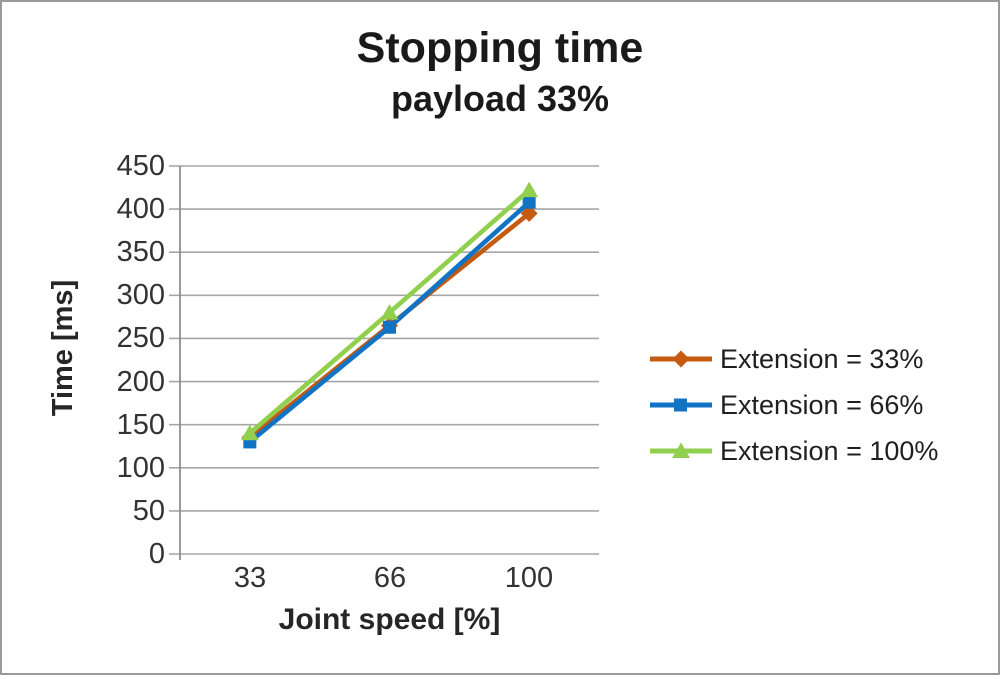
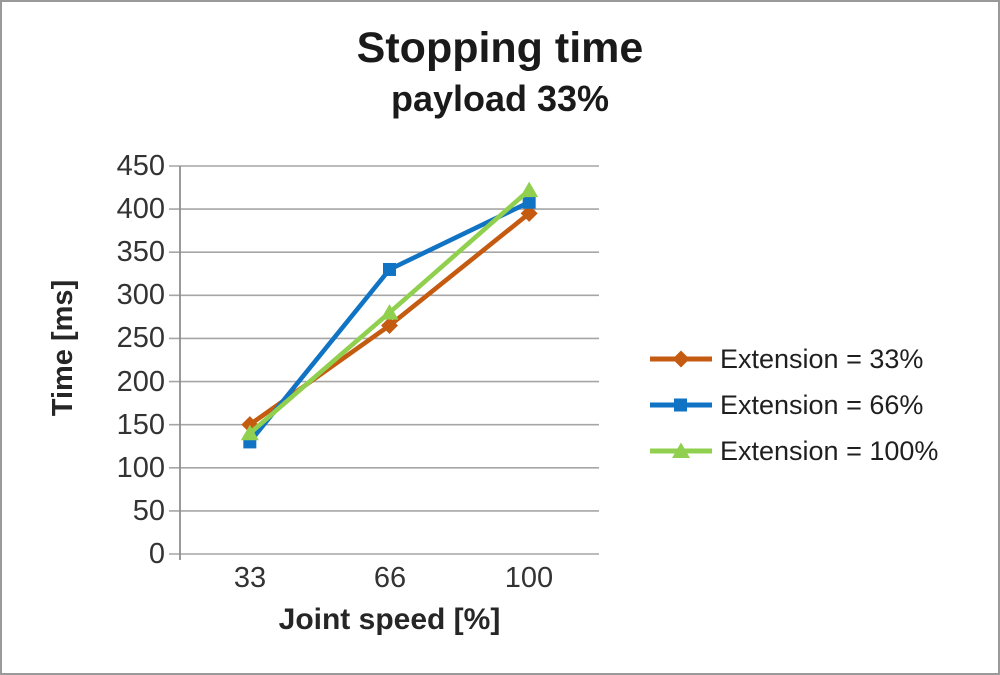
Extension = 33%/33: 140 -> 150
Extension = 66%/66: 260 -> 330
